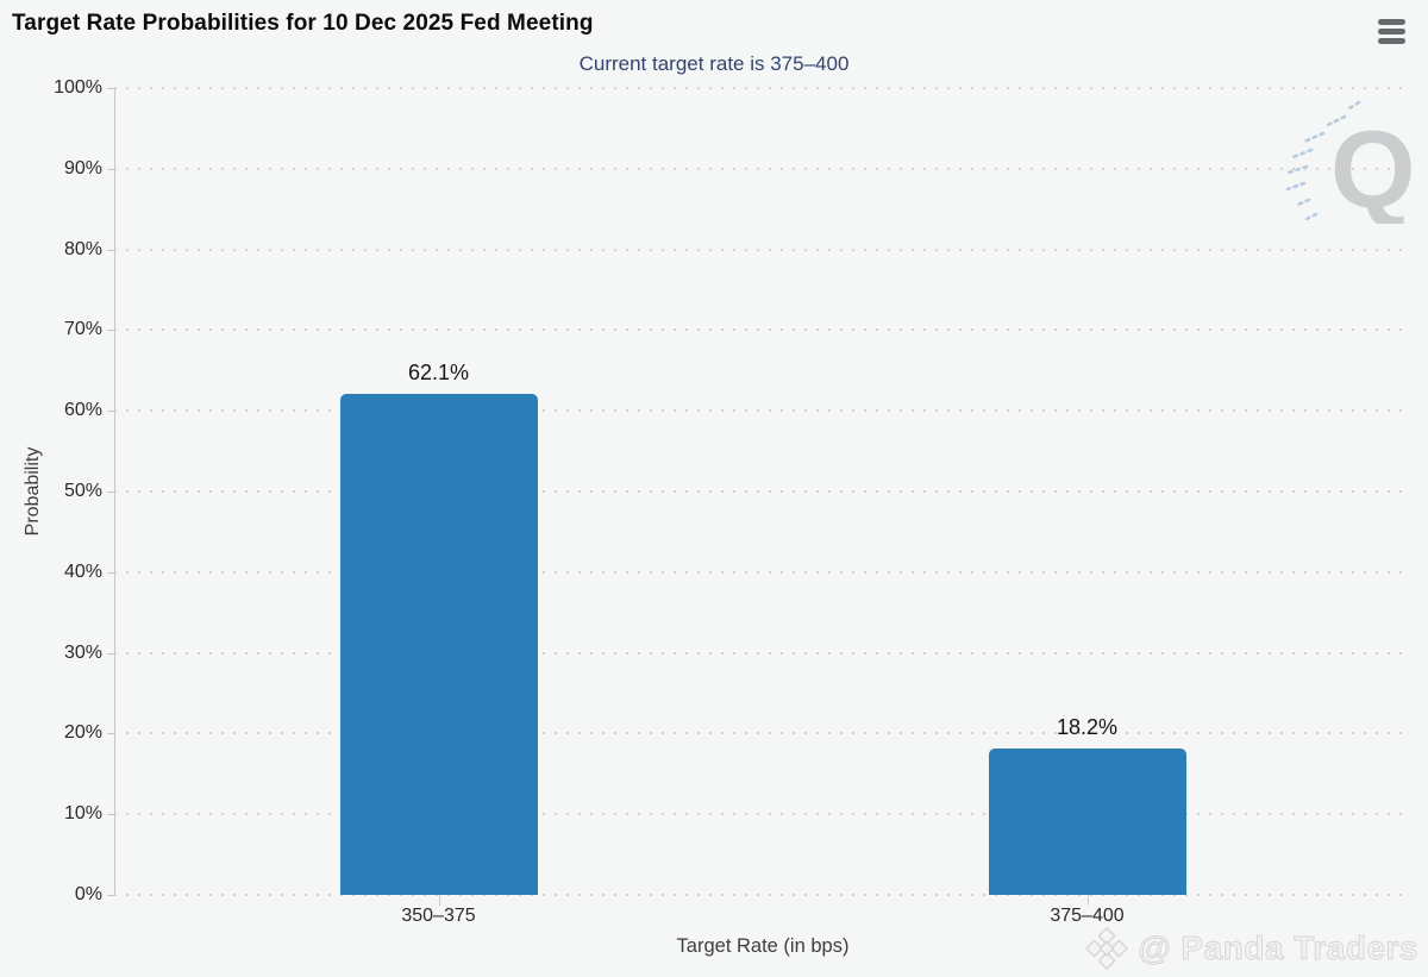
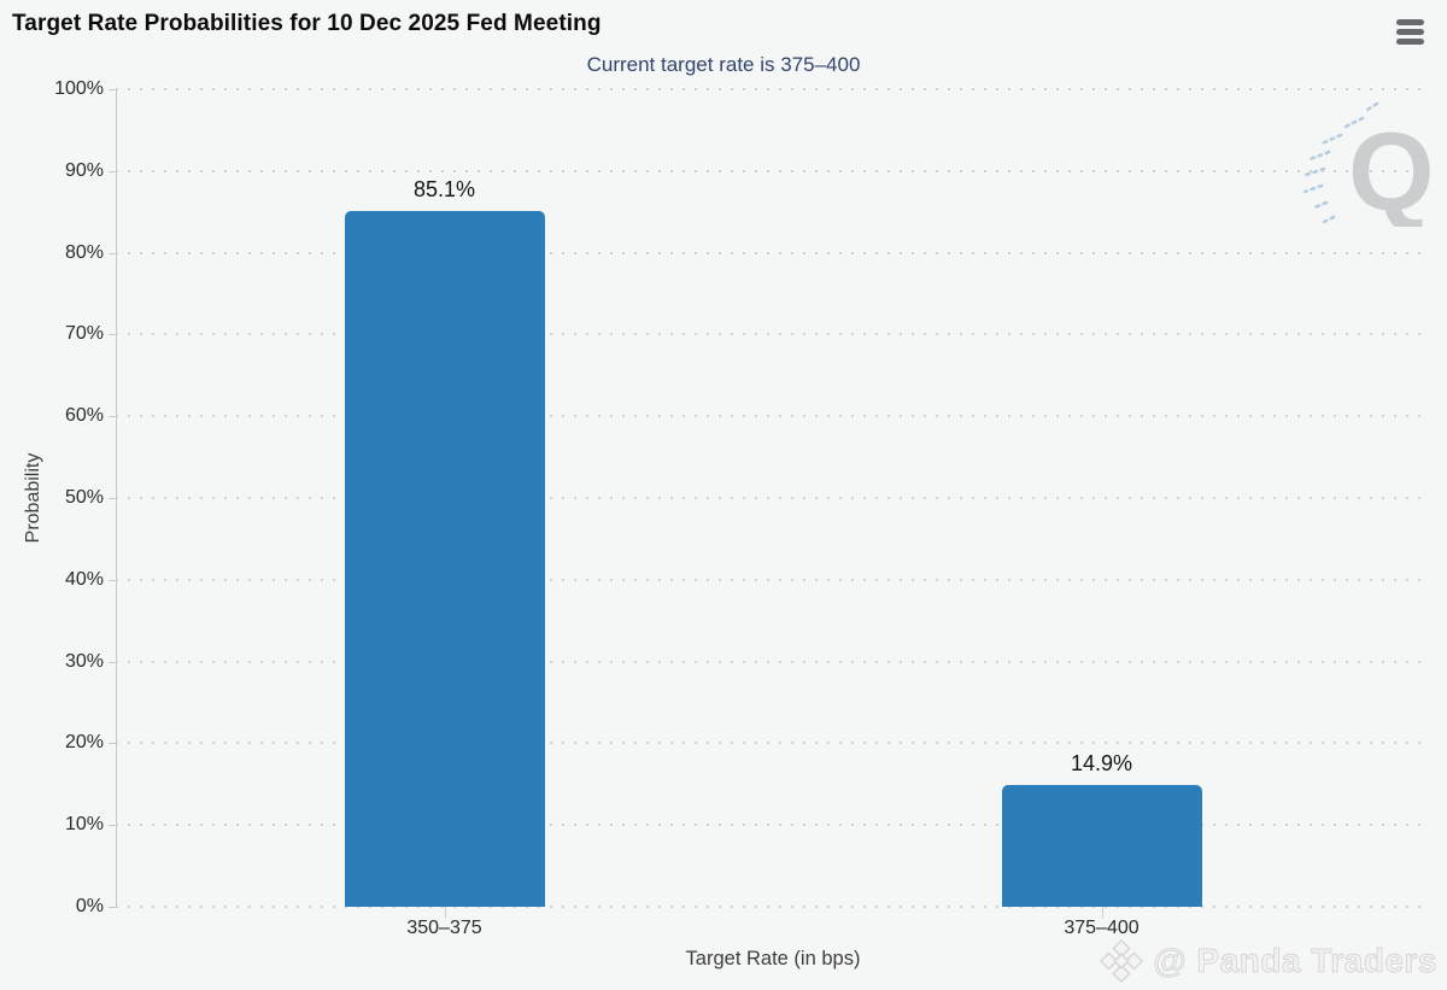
350–375: 62.1% -> 85.1%
375–400: 18.2% -> 14.9%
